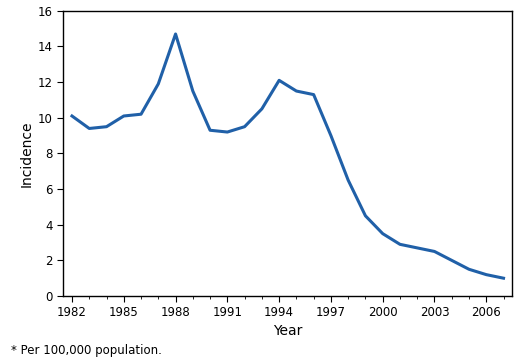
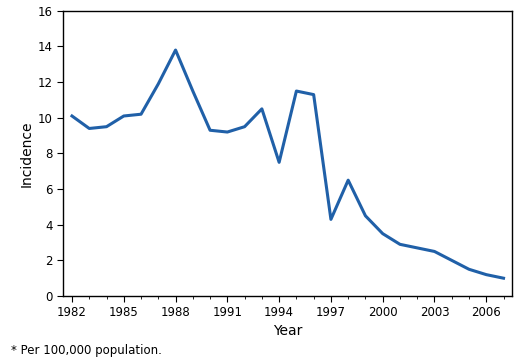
1988: 14.7 -> 13.8
1994: 12.1 -> 7.5
1997: 9.0 -> 4.3
